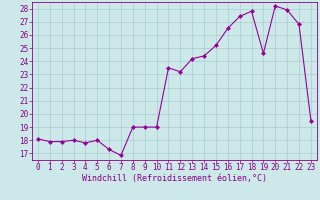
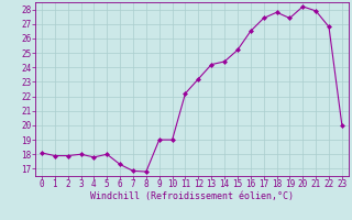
8: 19.0 -> 16.8
11: 23.5 -> 22.2
19: 24.6 -> 27.4
23: 19.5 -> 20.0
